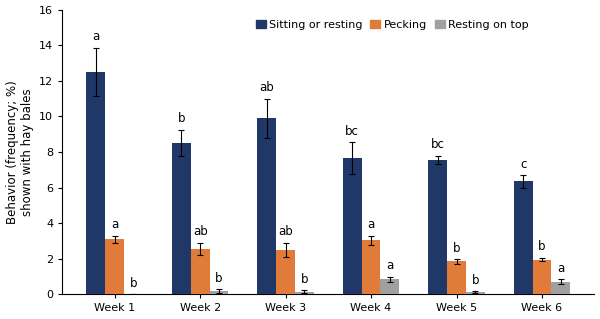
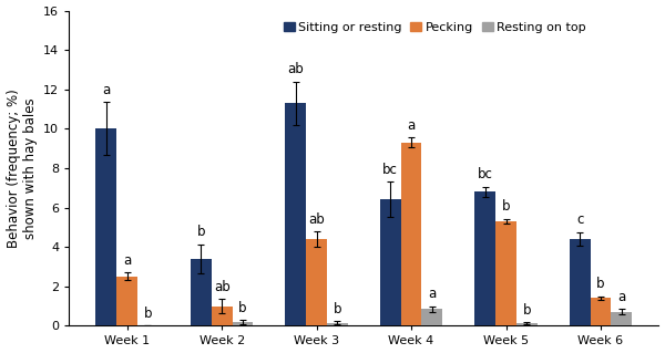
Sitting or resting/Week 1: 12.5 -> 10.0
Pecking/Week 1: 3.1 -> 2.5
Sitting or resting/Week 2: 8.5 -> 3.4
Pecking/Week 2: 2.5 -> 1.0
Sitting or resting/Week 3: 9.9 -> 11.3
Pecking/Week 3: 2.5 -> 4.4
Sitting or resting/Week 4: 7.7 -> 6.4
Pecking/Week 4: 3.0 -> 9.3
Sitting or resting/Week 5: 7.5 -> 6.8
Pecking/Week 5: 1.9 -> 5.3
Sitting or resting/Week 6: 6.3 -> 4.4
Pecking/Week 6: 1.9 -> 1.4
